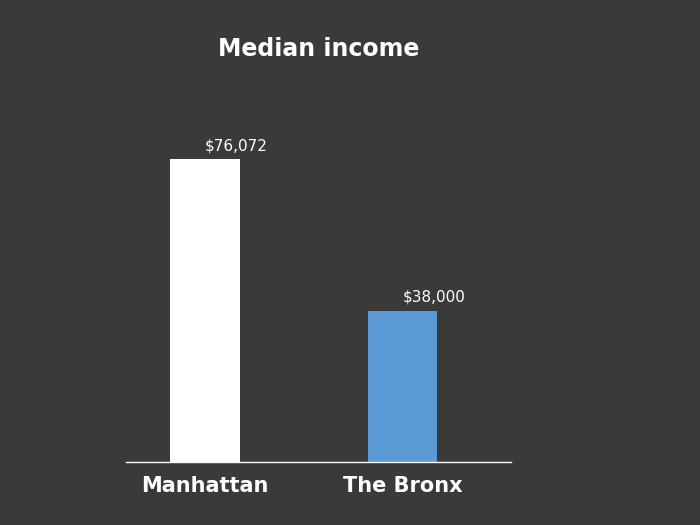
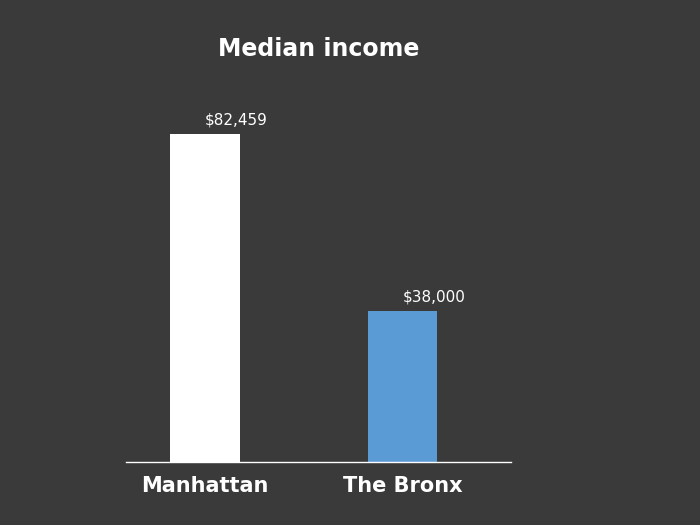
Manhattan: $76,072 -> $82,459
